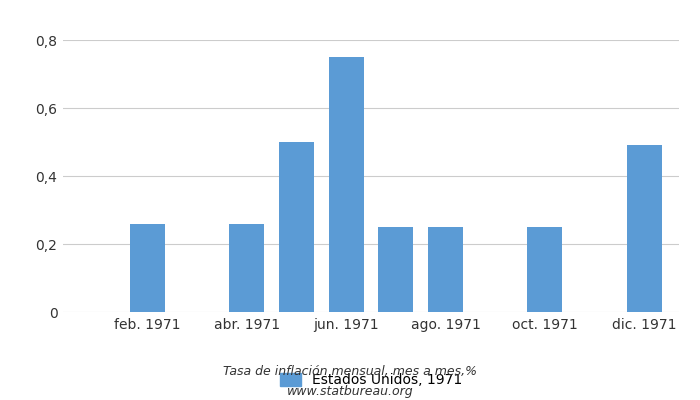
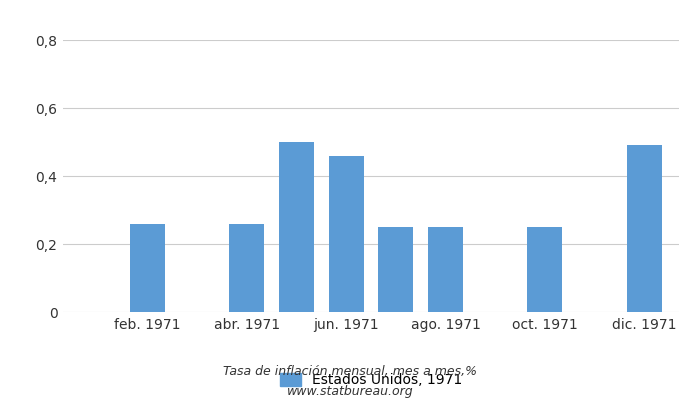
jun. 1971: 0,75 -> 0,46
